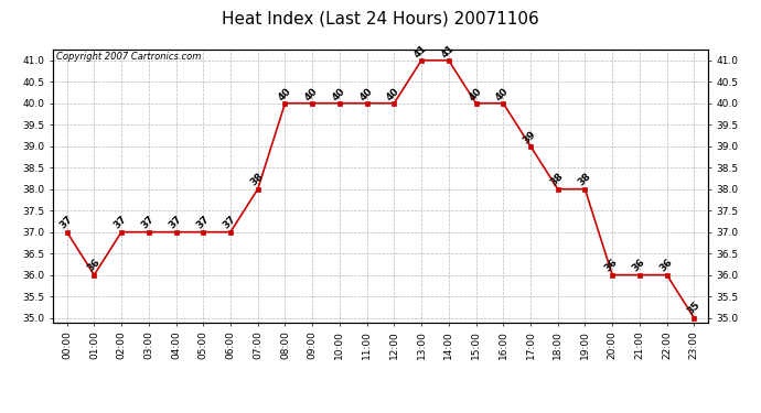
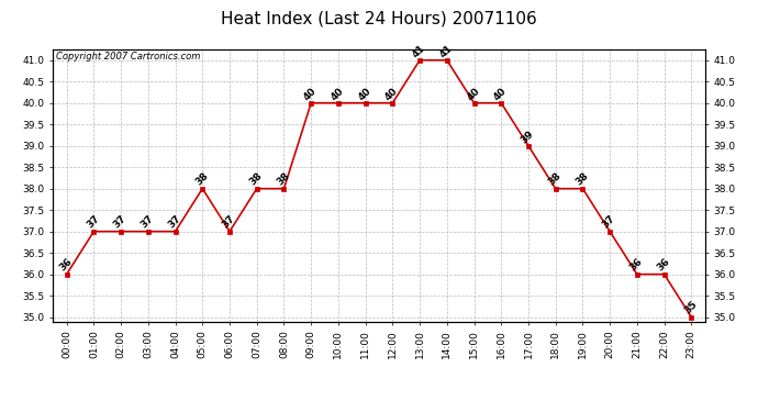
00:00: 37 -> 36
01:00: 36 -> 37
05:00: 37 -> 38
08:00: 40 -> 38
20:00: 36 -> 37
